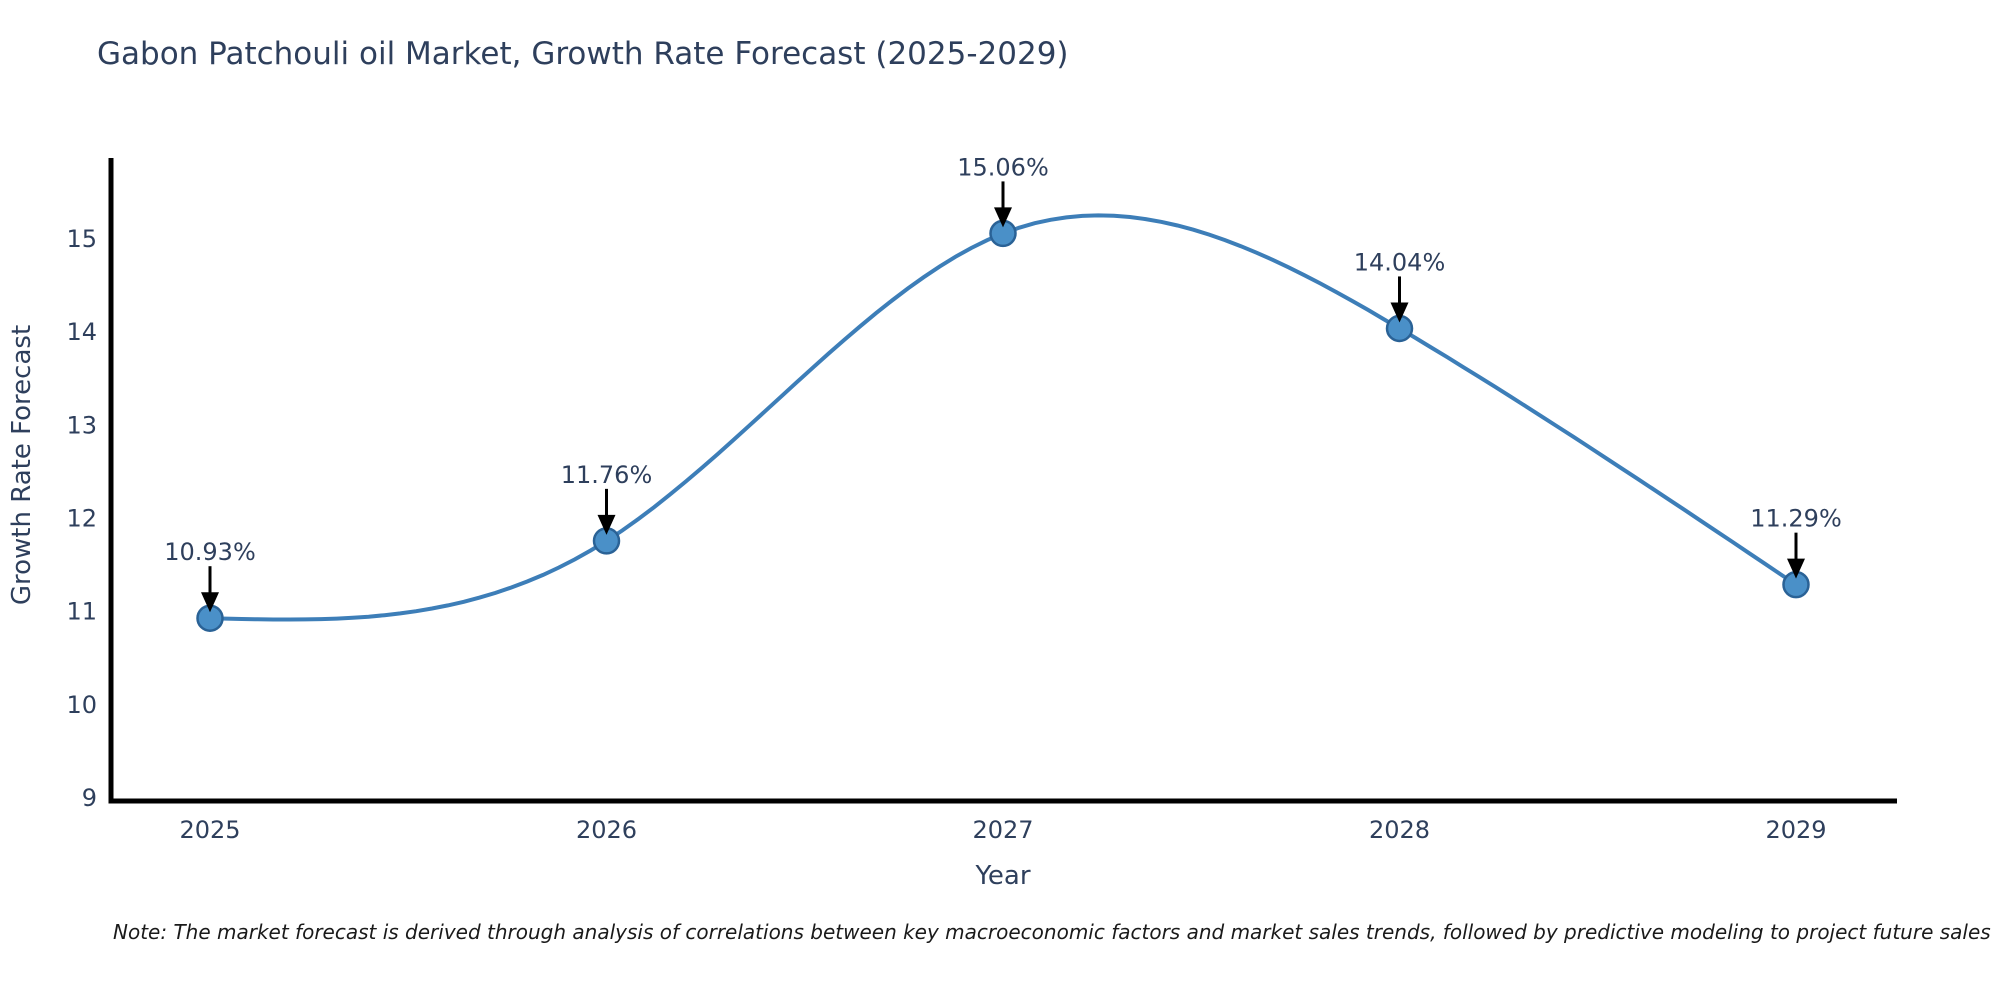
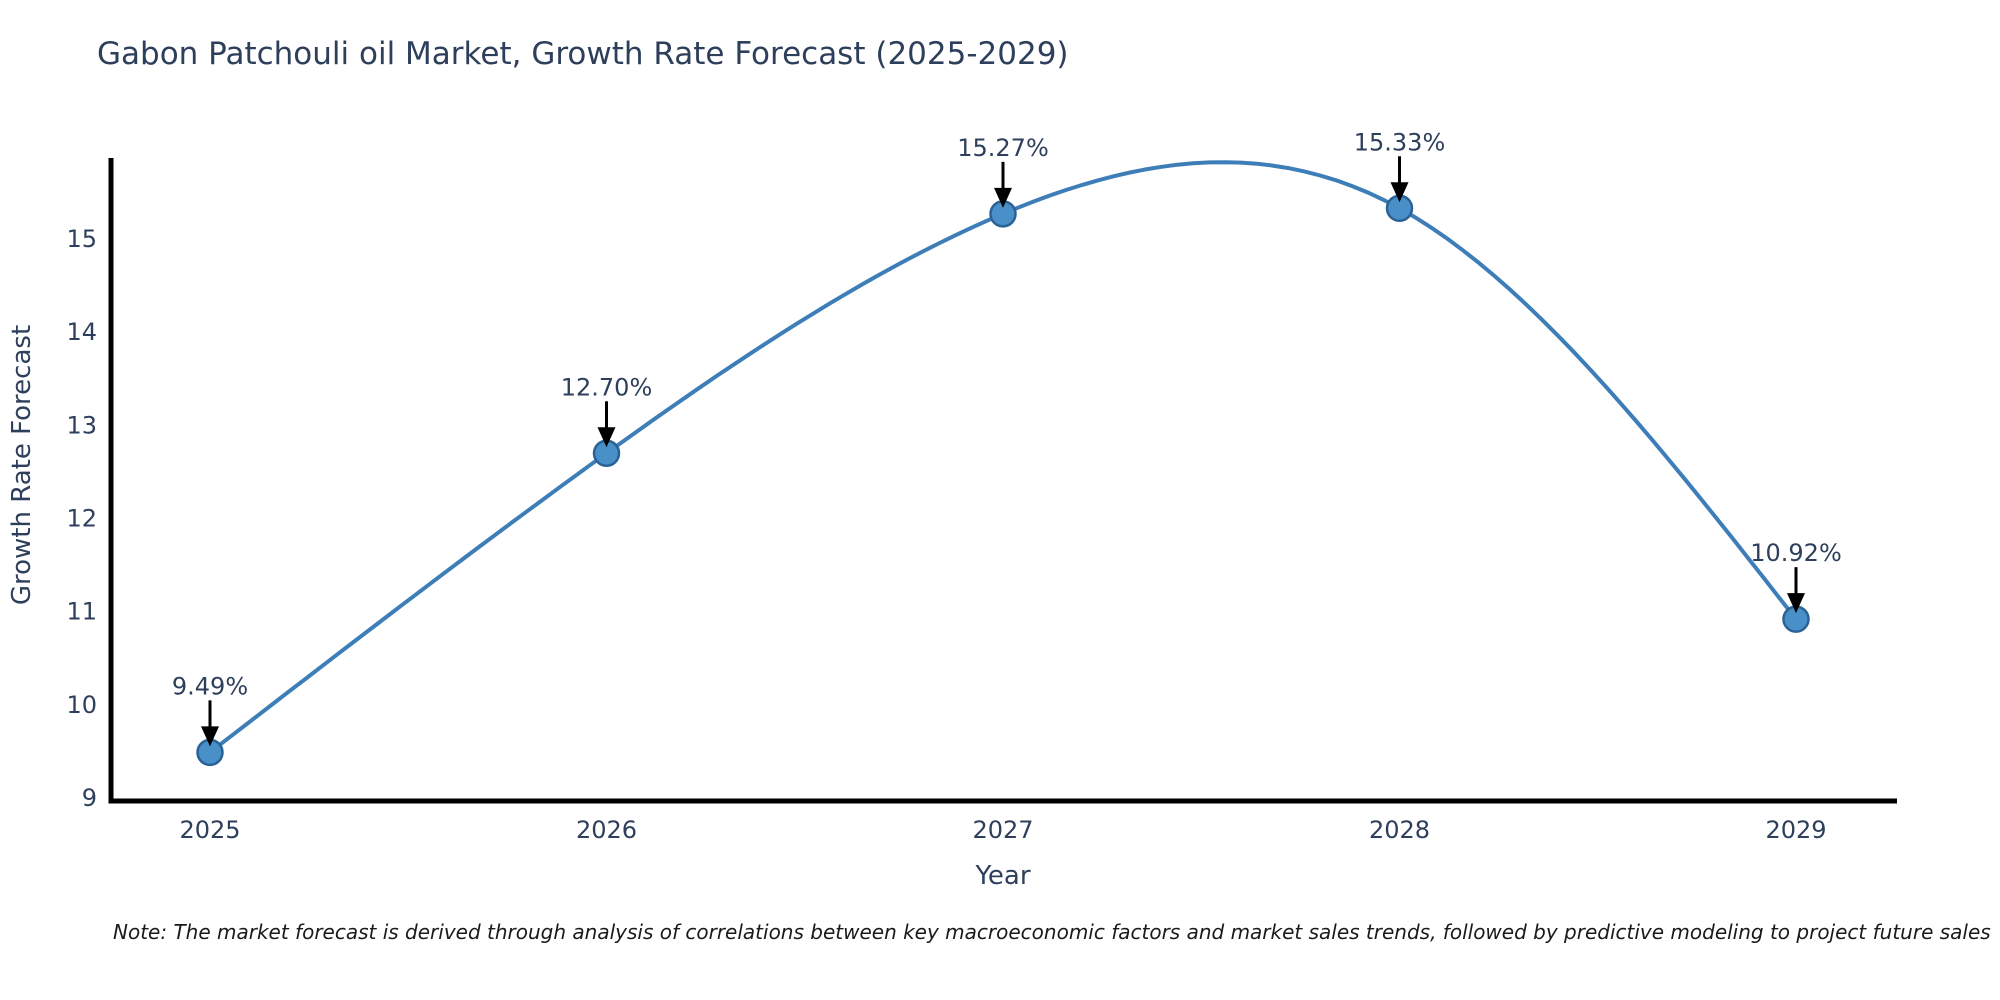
2025: 10.93% -> 9.49%
2026: 11.76% -> 12.70%
2027: 15.06% -> 15.27%
2028: 14.04% -> 15.33%
2029: 11.29% -> 10.92%
